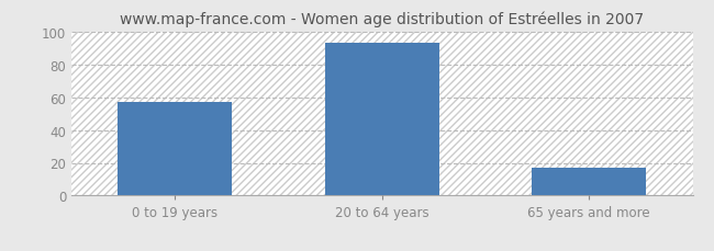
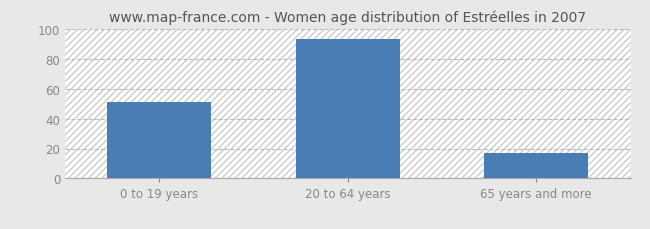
0 to 19 years: 57 -> 51
